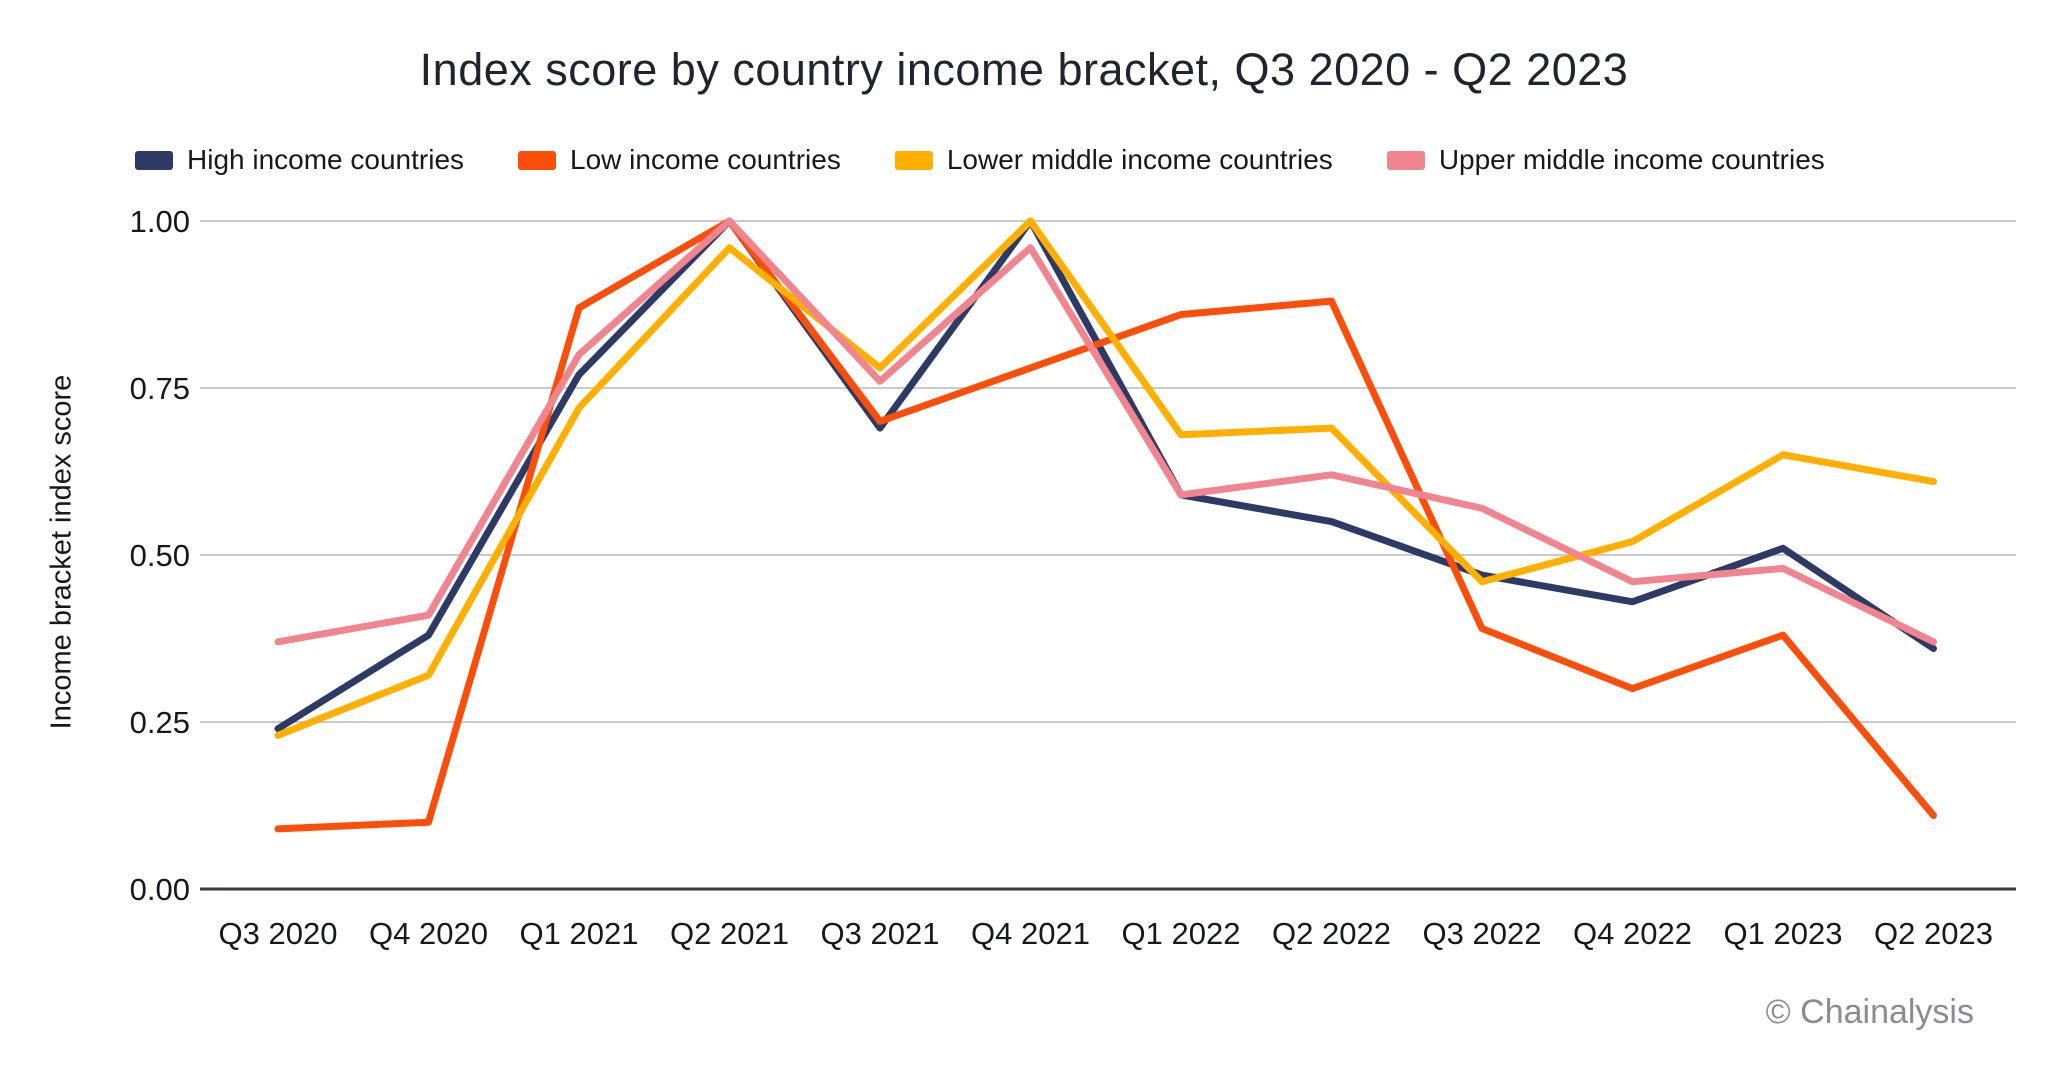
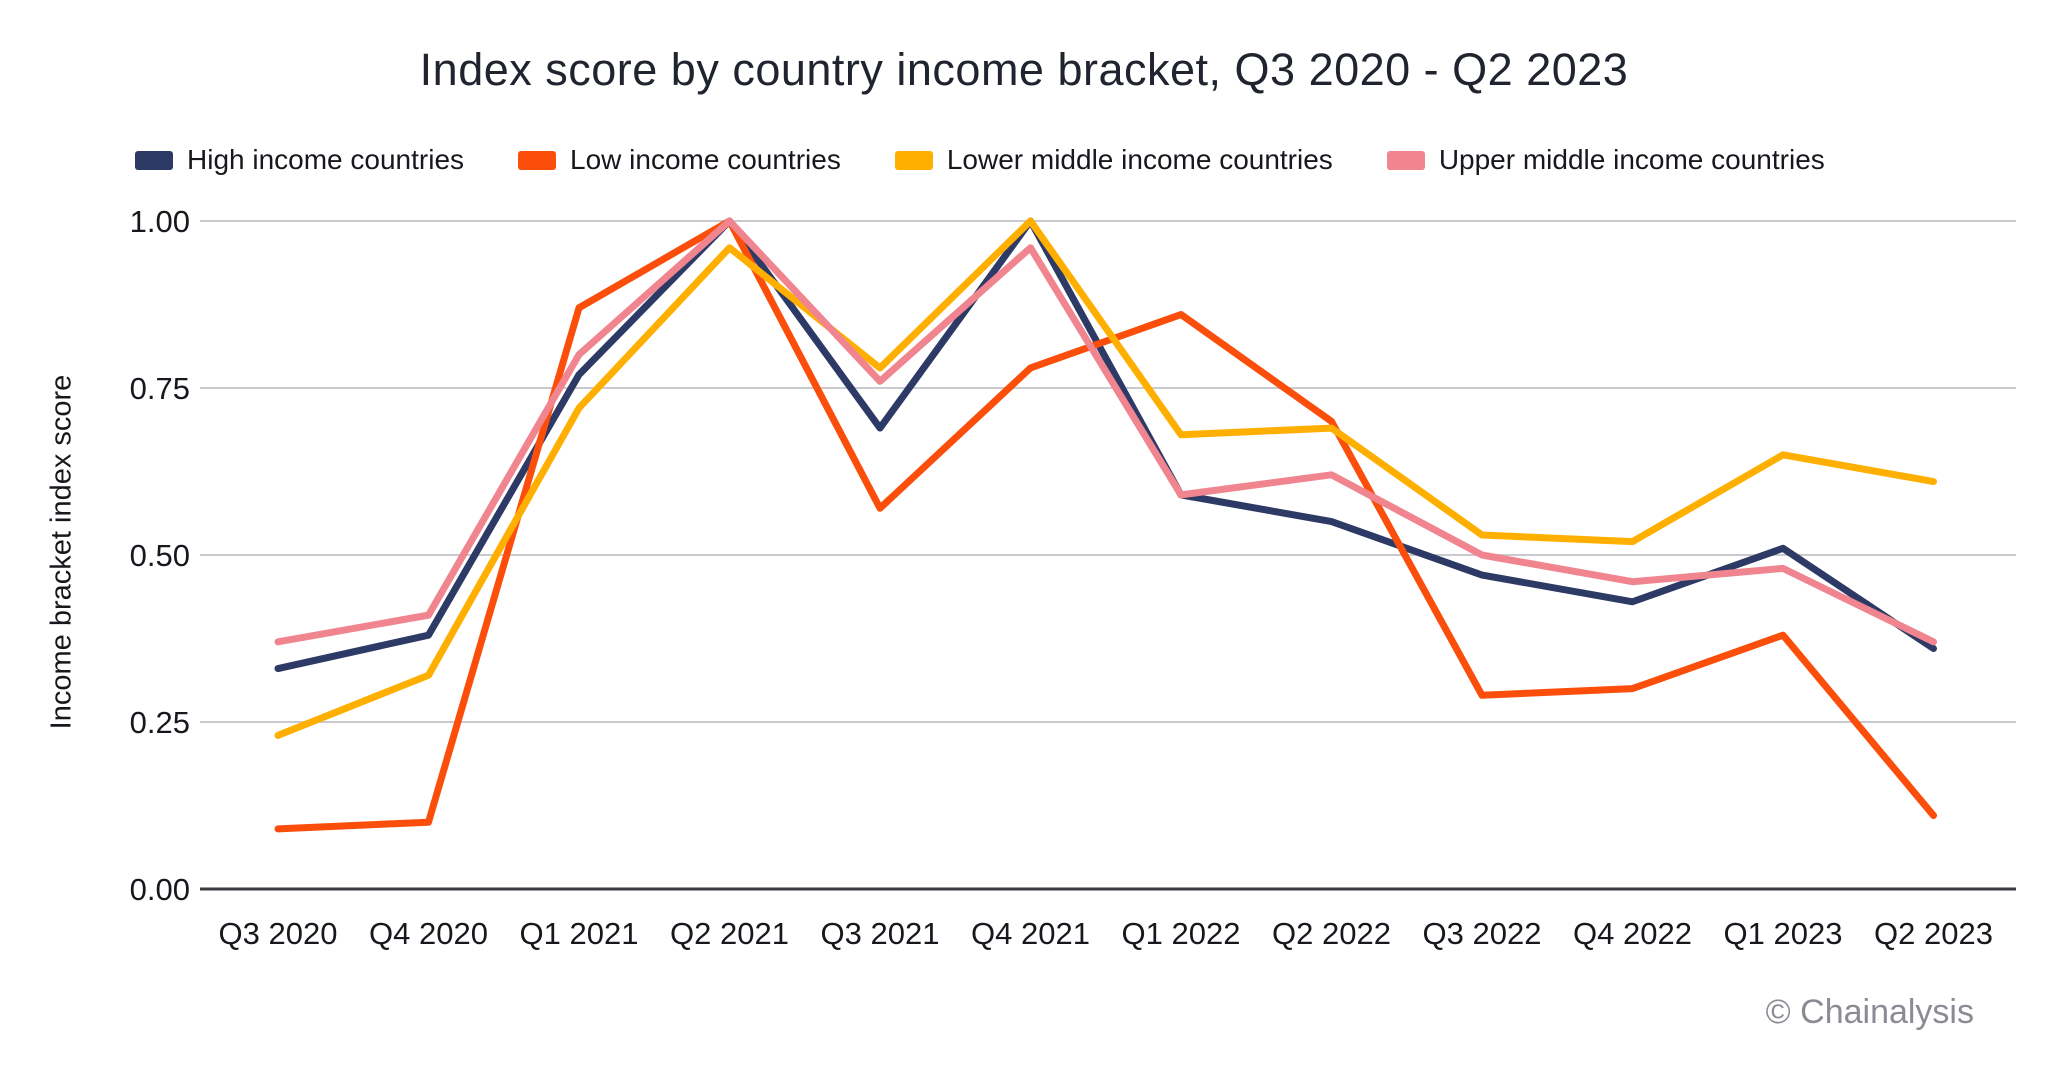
High income countries/Q3 2020: 0.24 -> 0.33
Low income countries/Q3 2021: 0.70 -> 0.57
Low income countries/Q2 2022: 0.88 -> 0.70
Low income countries/Q3 2022: 0.39 -> 0.29
Lower middle income countries/Q3 2022: 0.46 -> 0.53
Upper middle income countries/Q3 2022: 0.57 -> 0.50
